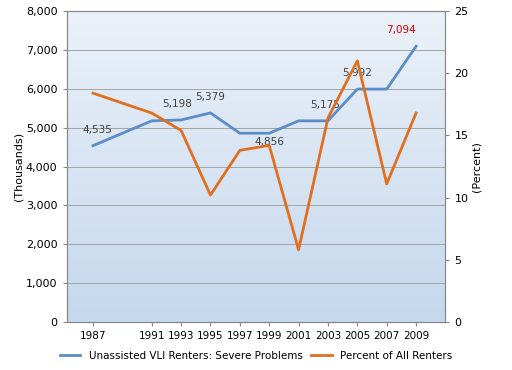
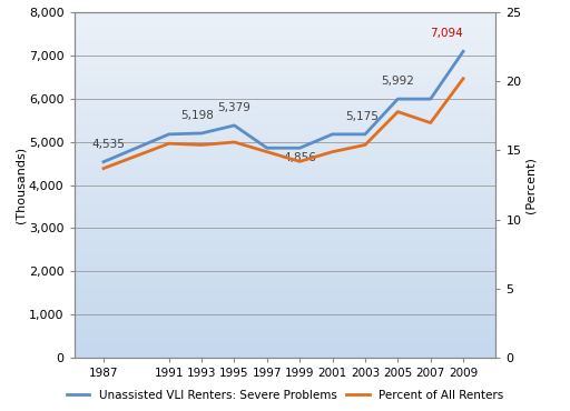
Percent of All Renters/1987: 18.4 -> 13.7
Percent of All Renters/1991: 16.8 -> 15.5
Percent of All Renters/1995: 10.2 -> 15.6
Percent of All Renters/1997: 13.8 -> 14.9
Percent of All Renters/2001: 5.8 -> 14.9
Percent of All Renters/2003: 16.4 -> 15.4
Percent of All Renters/2005: 21.0 -> 17.8
Percent of All Renters/2007: 11.1 -> 17.0
Percent of All Renters/2009: 16.8 -> 20.2
